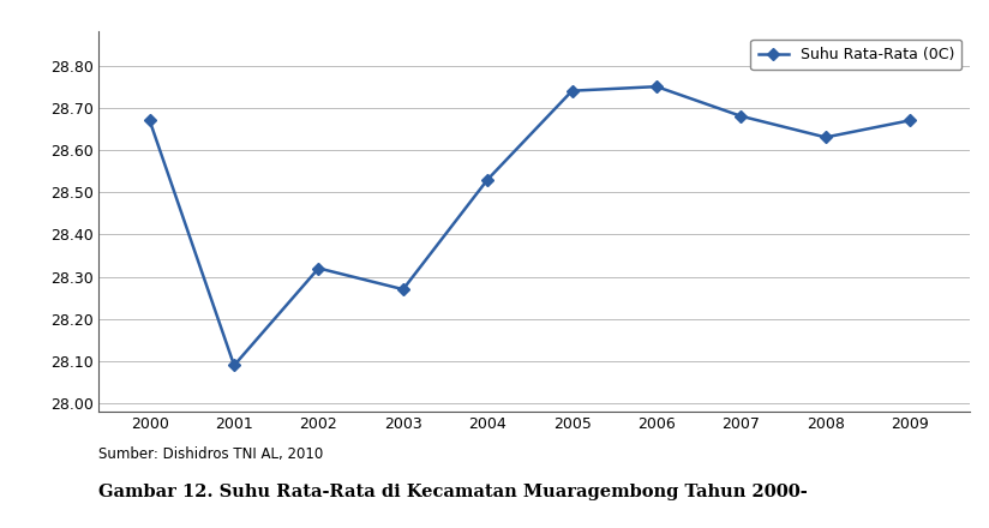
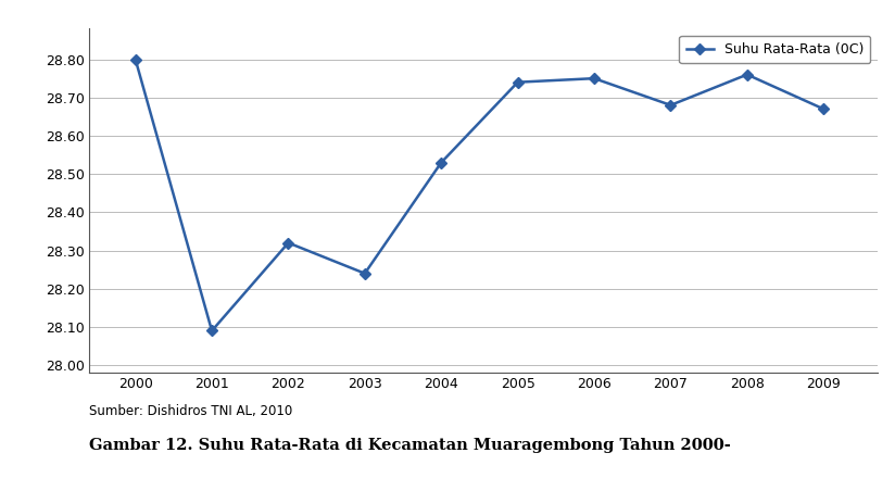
2000: 28.67 -> 28.80
2003: 28.27 -> 28.24
2008: 28.63 -> 28.76
